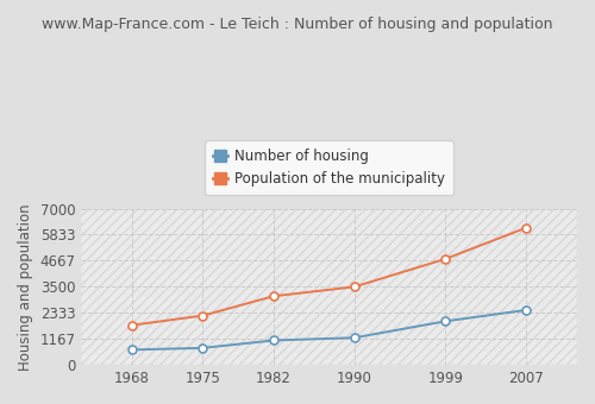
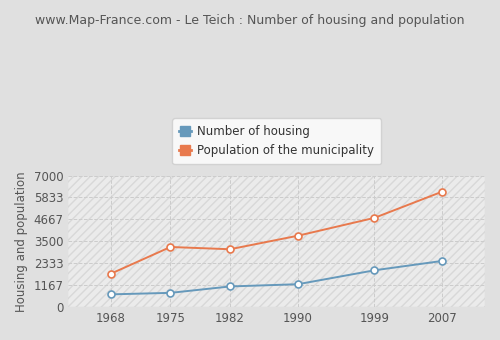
Population of the municipality/1975: 2200 -> 3200
Population of the municipality/1990: 3500 -> 3800
